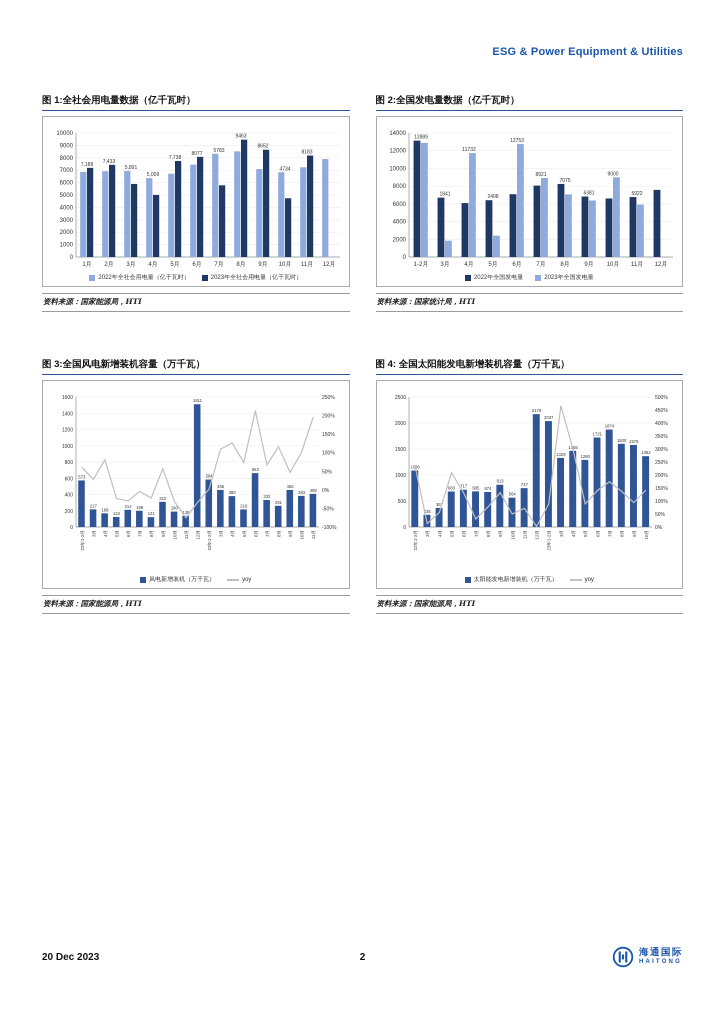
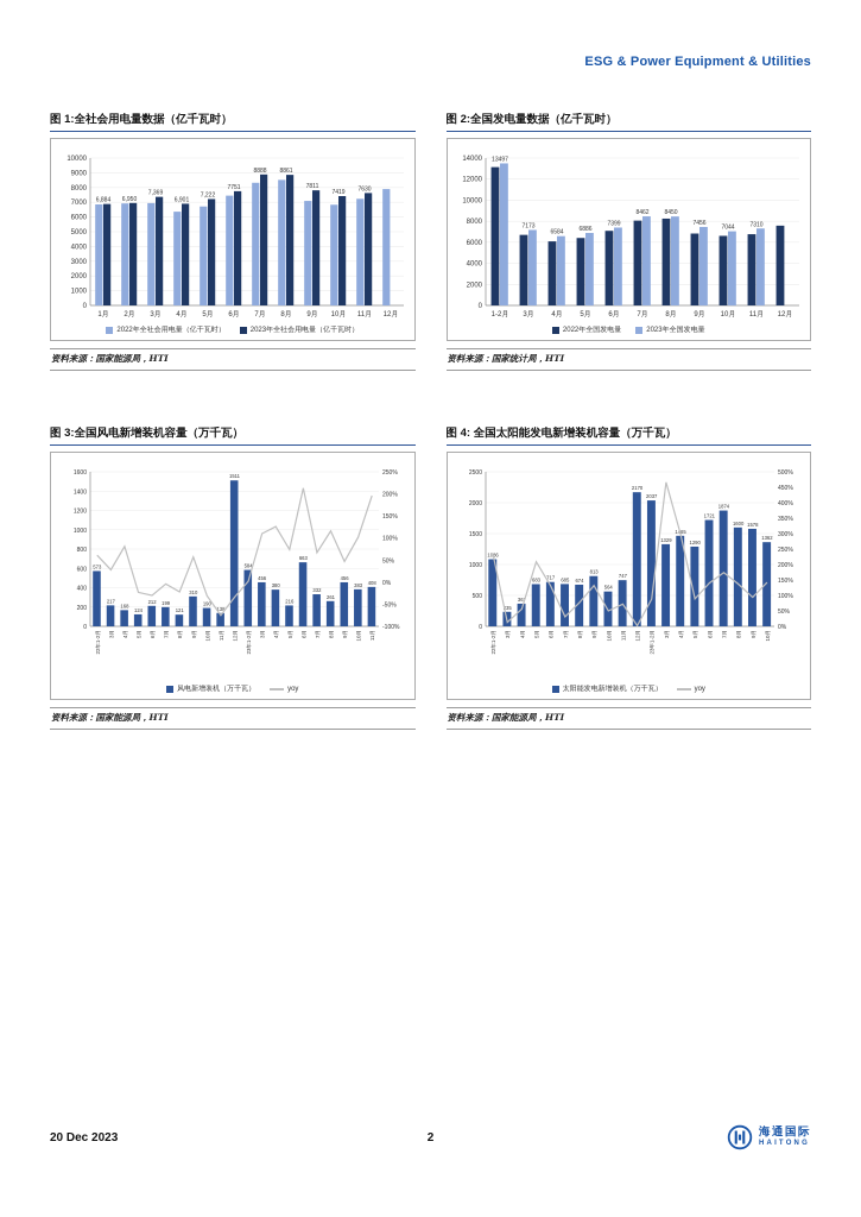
图 1:全社会用电量数据（亿千瓦时）/2023年全社会用电量（亿千瓦时）/1月: 7,188 -> 6,884
图 1:全社会用电量数据（亿千瓦时）/2023年全社会用电量（亿千瓦时）/2月: 7,433 -> 6,950
图 1:全社会用电量数据（亿千瓦时）/2023年全社会用电量（亿千瓦时）/3月: 5,891 -> 7,369
图 1:全社会用电量数据（亿千瓦时）/2023年全社会用电量（亿千瓦时）/4月: 5,009 -> 6,901
图 1:全社会用电量数据（亿千瓦时）/2023年全社会用电量（亿千瓦时）/5月: 7,738 -> 7,222
图 1:全社会用电量数据（亿千瓦时）/2023年全社会用电量（亿千瓦时）/6月: 8077 -> 7751
图 1:全社会用电量数据（亿千瓦时）/2023年全社会用电量（亿千瓦时）/7月: 5783 -> 8888
图 1:全社会用电量数据（亿千瓦时）/2023年全社会用电量（亿千瓦时）/8月: 9463 -> 8861
图 1:全社会用电量数据（亿千瓦时）/2023年全社会用电量（亿千瓦时）/9月: 8652 -> 7811
图 1:全社会用电量数据（亿千瓦时）/2023年全社会用电量（亿千瓦时）/10月: 4734 -> 7419
图 1:全社会用电量数据（亿千瓦时）/2023年全社会用电量（亿千瓦时）/11月: 8183 -> 7630
图 2:全国发电量数据（亿千瓦时）/2023年全国发电量/1-2月: 12889 -> 13497
图 2:全国发电量数据（亿千瓦时）/2023年全国发电量/3月: 1841 -> 7173
图 2:全国发电量数据（亿千瓦时）/2023年全国发电量/4月: 11732 -> 6584
图 2:全国发电量数据（亿千瓦时）/2023年全国发电量/5月: 2408 -> 6886
图 2:全国发电量数据（亿千瓦时）/2023年全国发电量/6月: 12753 -> 7399
图 2:全国发电量数据（亿千瓦时）/2023年全国发电量/7月: 8921 -> 8462
图 2:全国发电量数据（亿千瓦时）/2023年全国发电量/8月: 7075 -> 8450
图 2:全国发电量数据（亿千瓦时）/2023年全国发电量/9月: 6381 -> 7456
图 2:全国发电量数据（亿千瓦时）/2023年全国发电量/10月: 9000 -> 7044
图 2:全国发电量数据（亿千瓦时）/2023年全国发电量/11月: 5922 -> 7310
